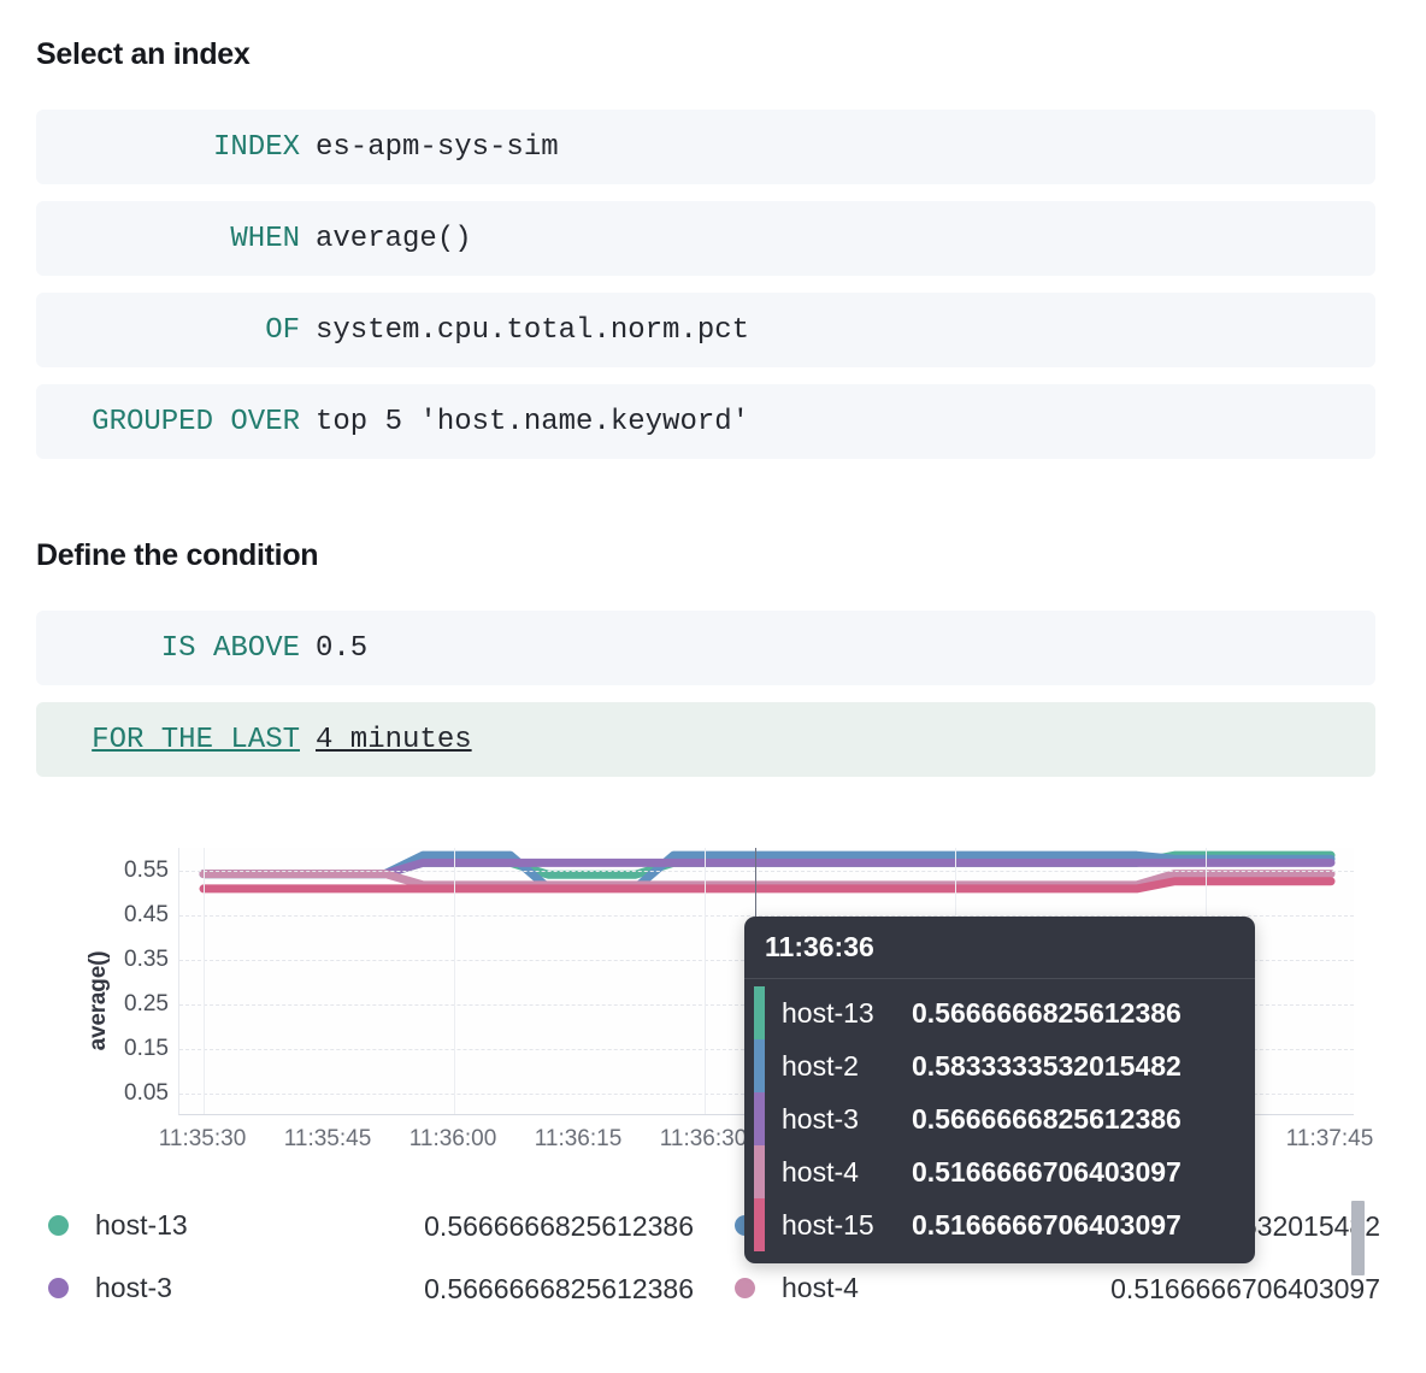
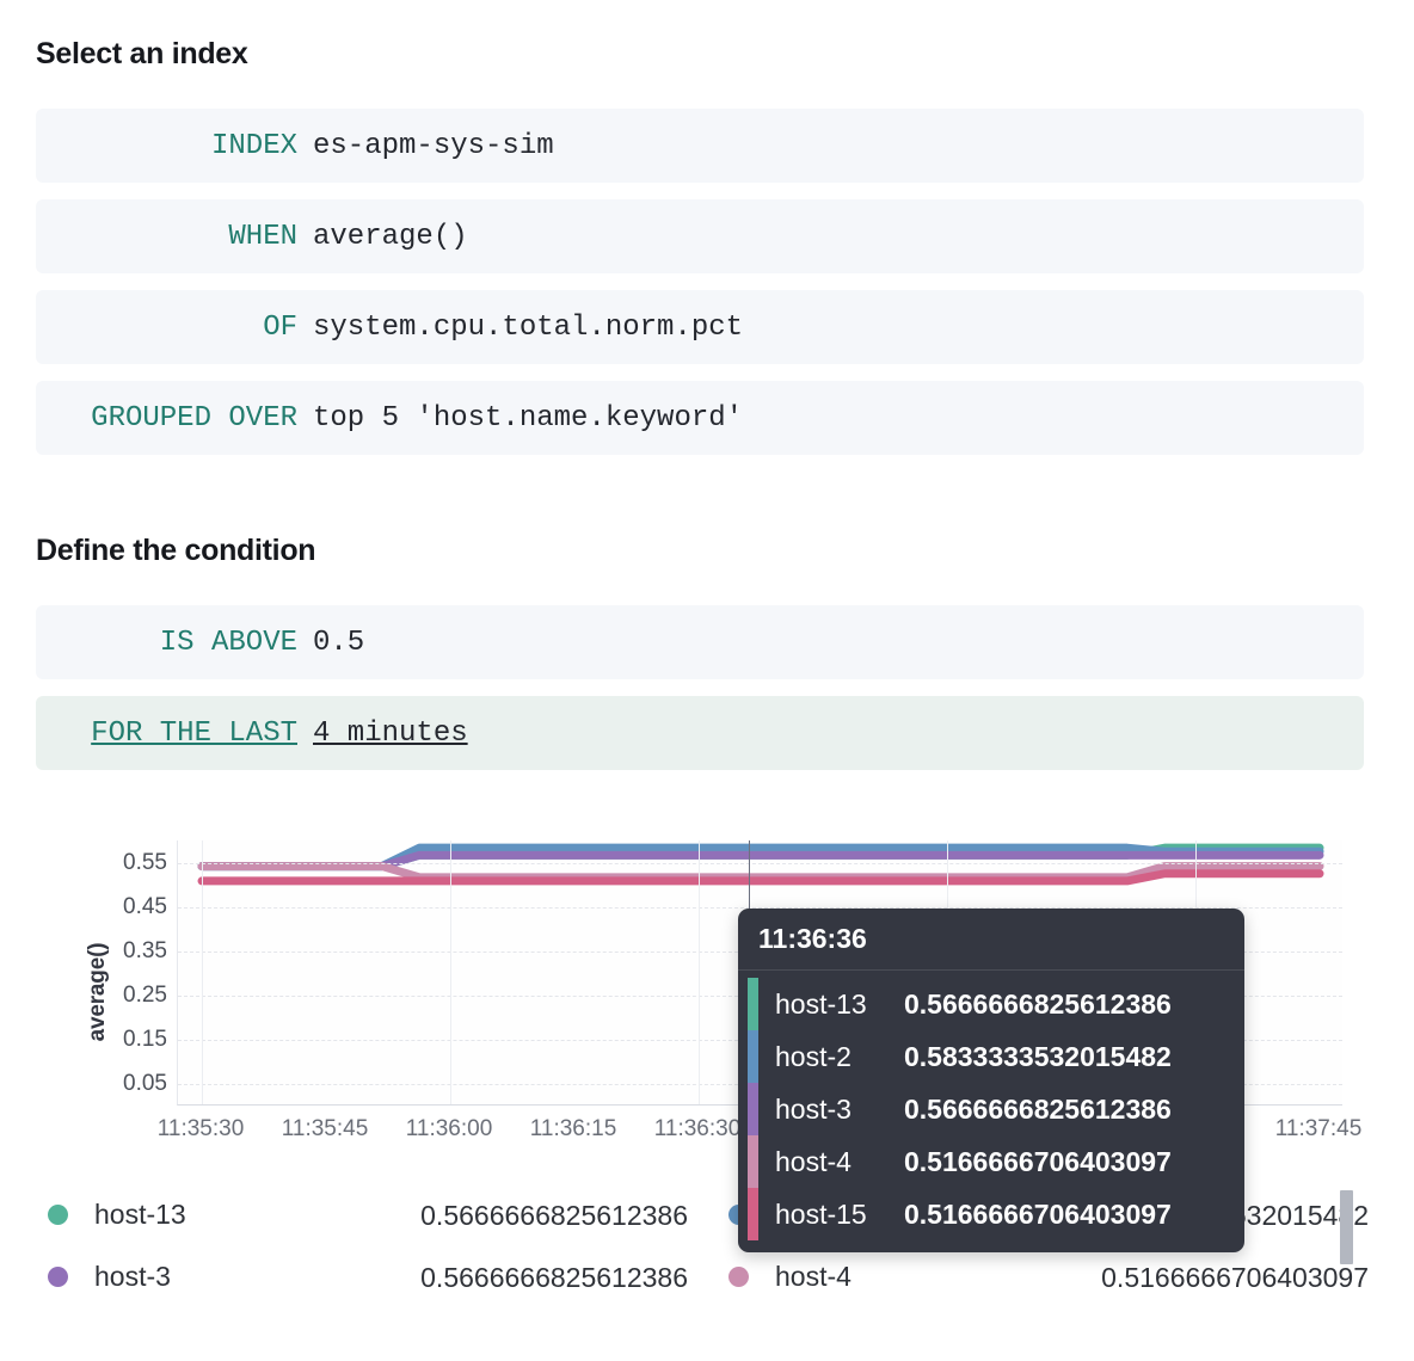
host-13/11:36:15: 0.54 -> 0.57
host-2/11:36:15: 0.51 -> 0.58
